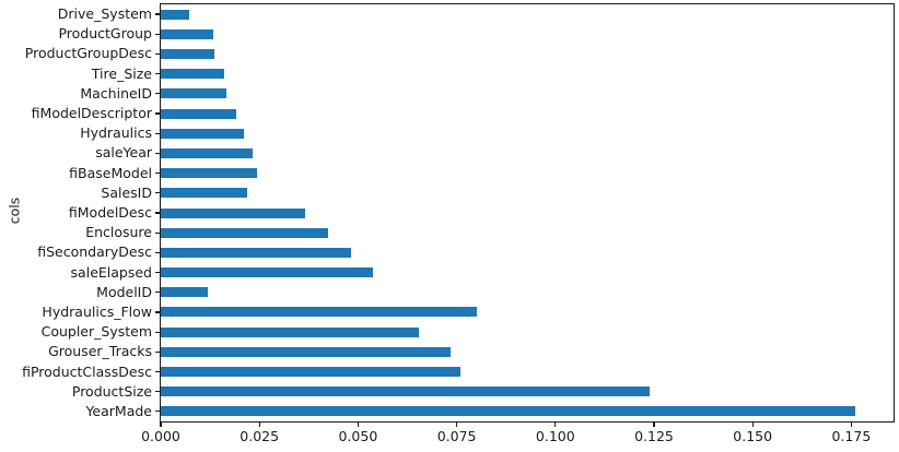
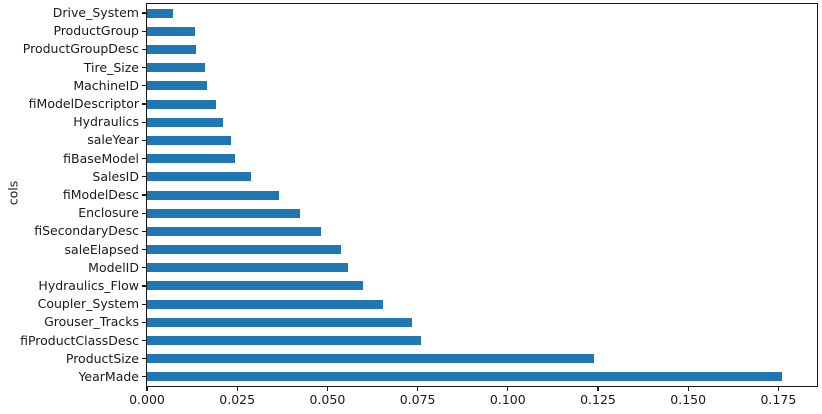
SalesID: 0.022 -> 0.029
ModelID: 0.012 -> 0.056
Hydraulics_Flow: 0.080 -> 0.060
